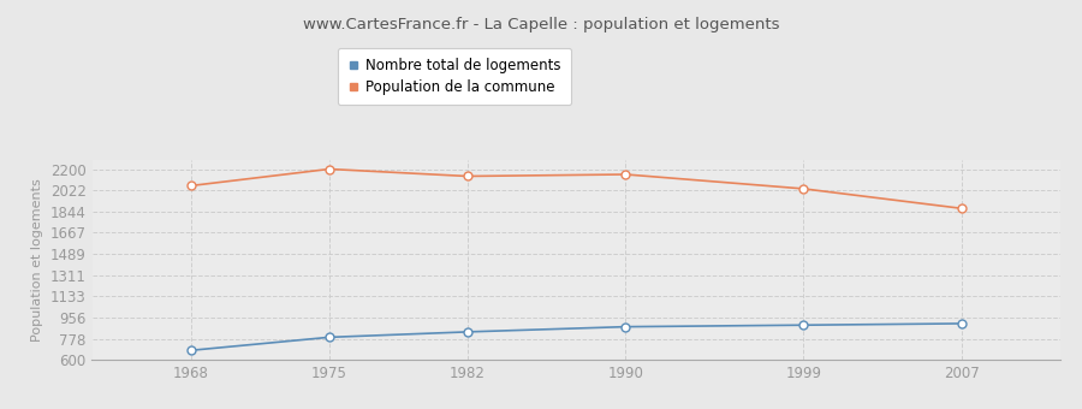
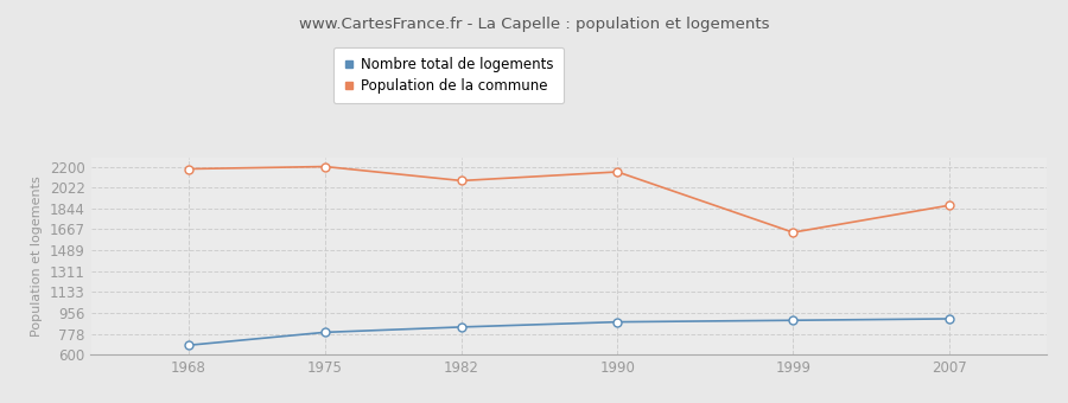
Population de la commune/1968: 2060 -> 2180
Population de la commune/1982: 2140 -> 2080
Population de la commune/1999: 2040 -> 1640
